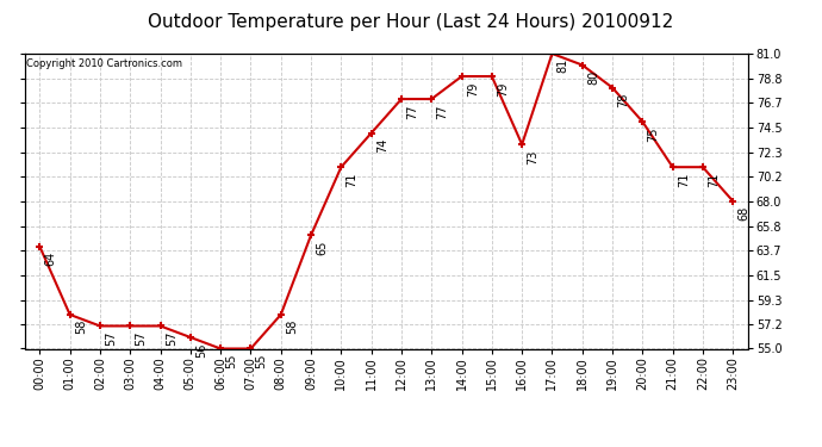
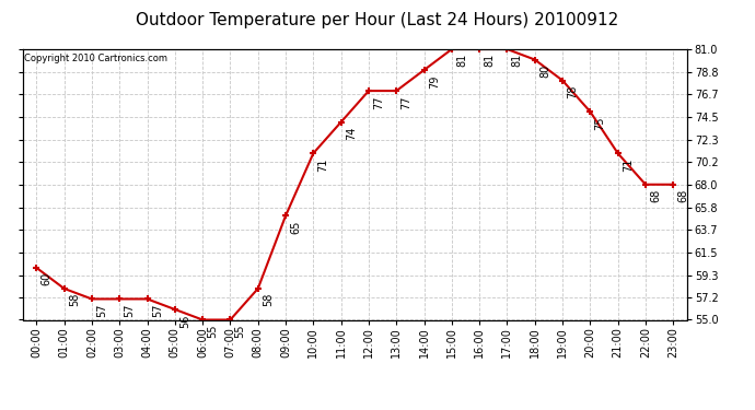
00:00: 64 -> 60
15:00: 79 -> 81
16:00: 73 -> 81
22:00: 71 -> 68
